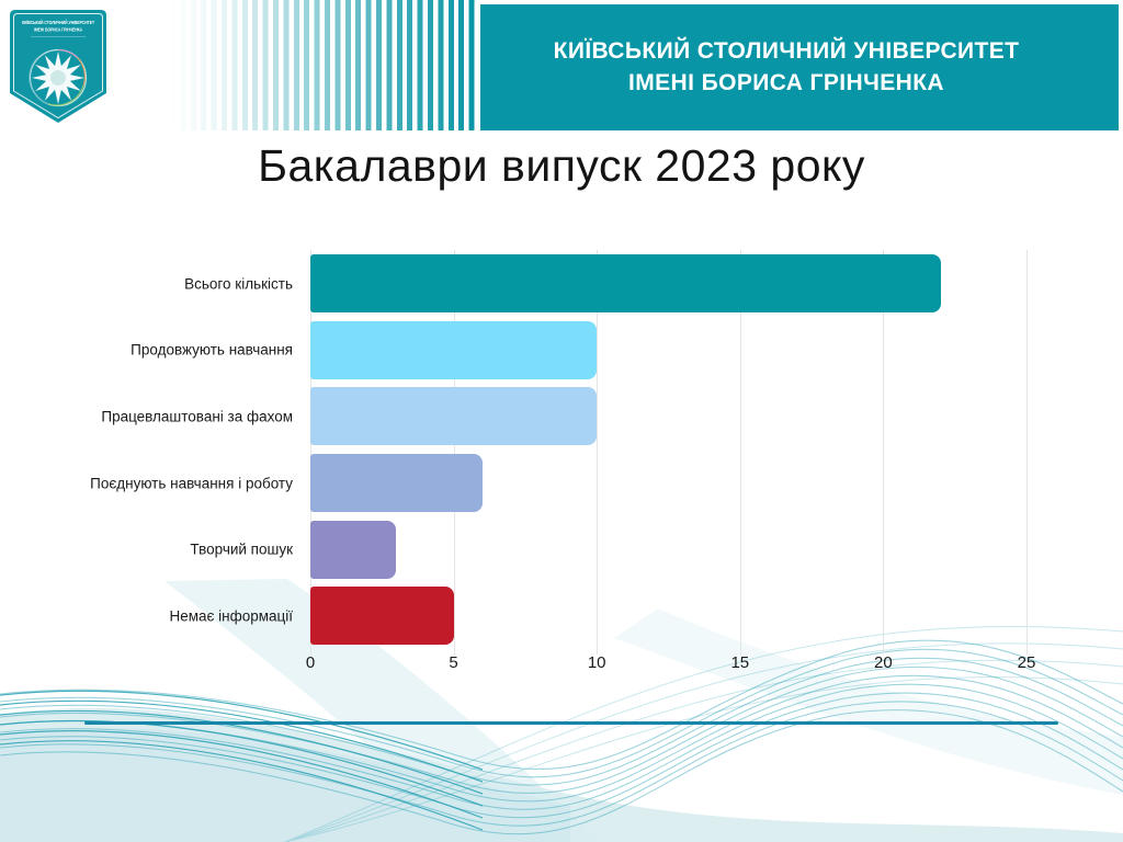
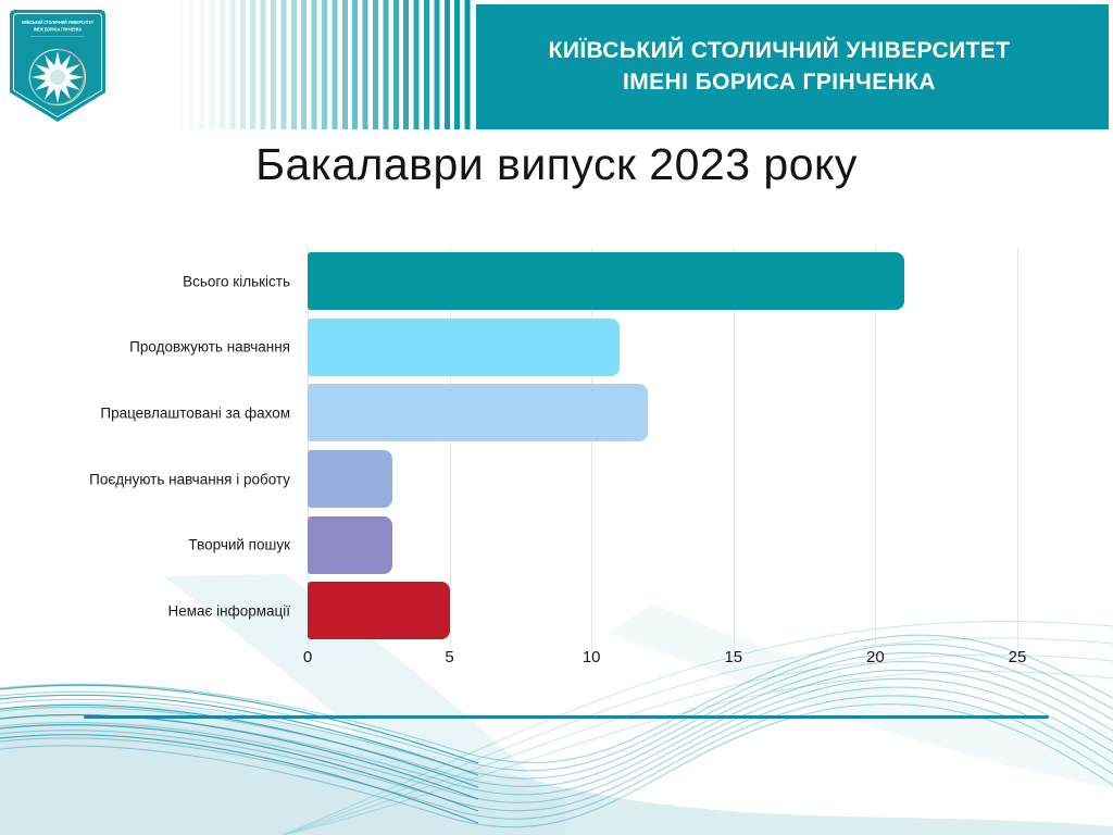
Всього кількість: 22 -> 21
Продовжують навчання: 10 -> 11
Працевлаштовані за фахом: 10 -> 12
Поєднують навчання і роботу: 6 -> 3
